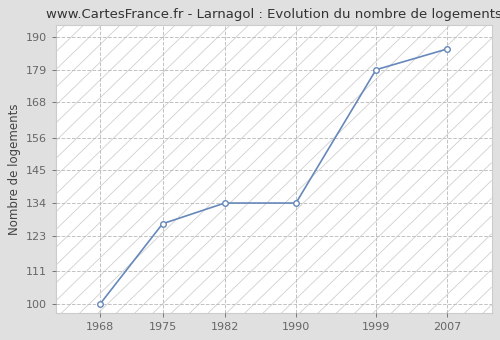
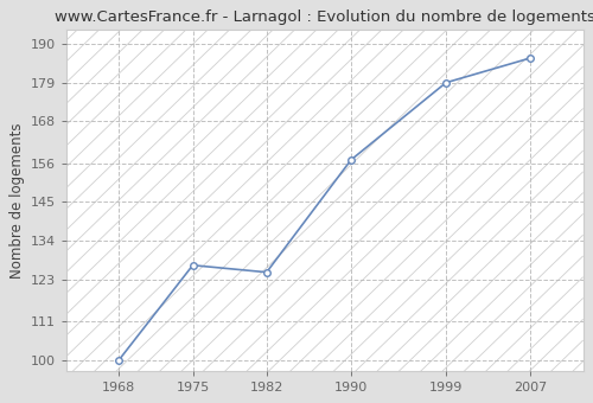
1982: 134 -> 125
1990: 134 -> 157
